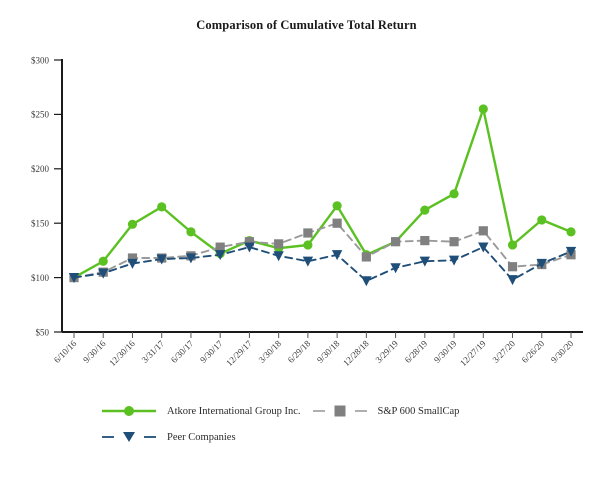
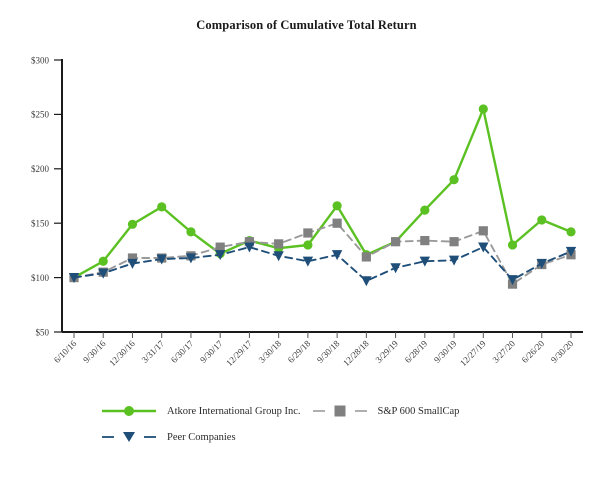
Atkore International Group Inc./9/30/19: $177 -> $190
S&P 600 SmallCap/3/27/20: $110 -> $94
